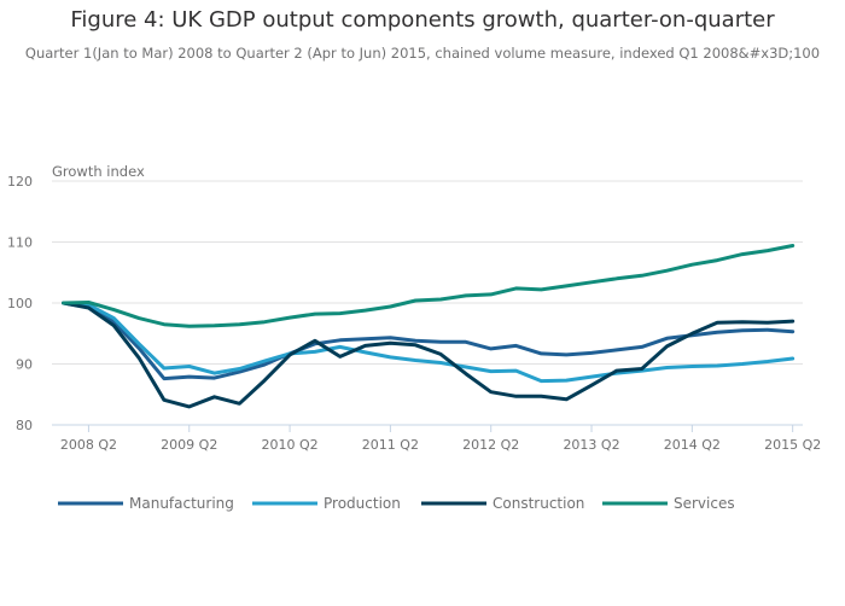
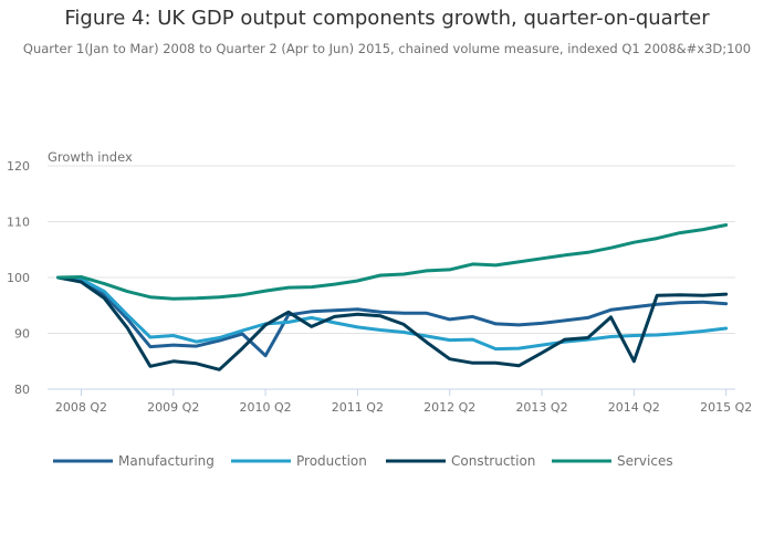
Construction/2009 Q2: 83 -> 85
Manufacturing/2010 Q2: 92 -> 86
Construction/2014 Q2: 95 -> 85
